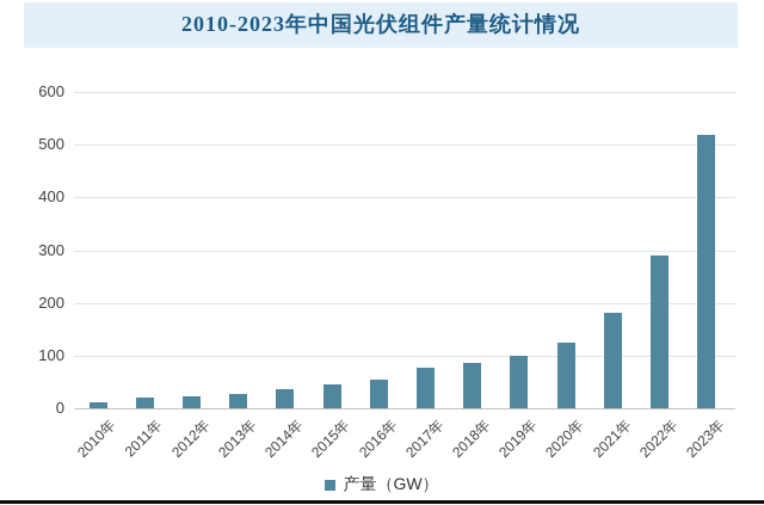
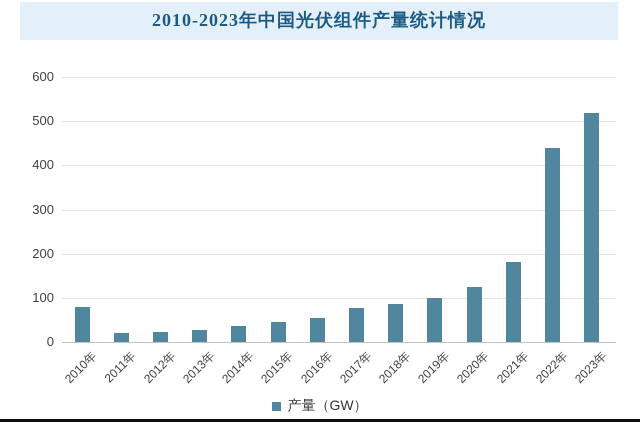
2010年: 10 -> 80
2022年: 290 -> 440
